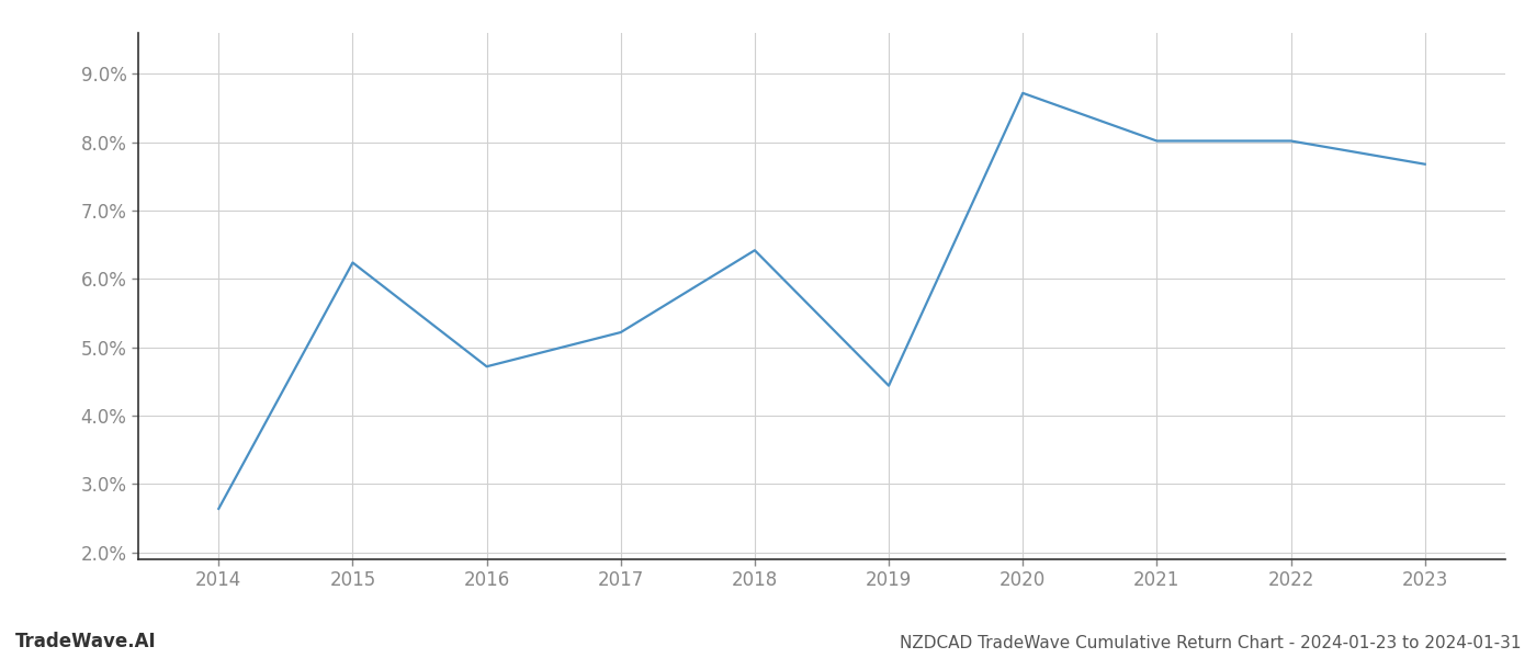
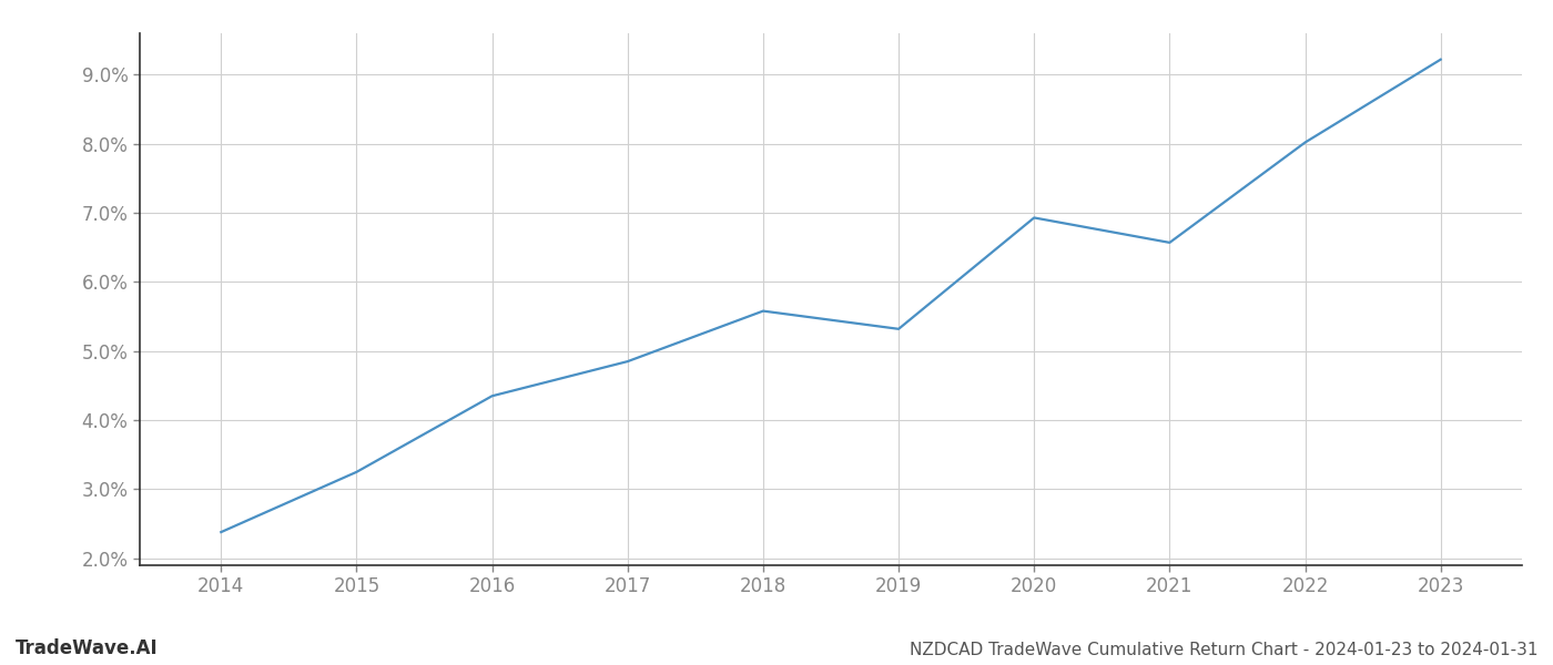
2014: 2.64% -> 2.38%
2015: 6.24% -> 3.25%
2016: 4.72% -> 4.35%
2017: 5.22% -> 4.85%
2018: 6.42% -> 5.58%
2019: 4.44% -> 5.32%
2020: 8.72% -> 6.93%
2021: 8.02% -> 6.57%
2023: 7.68% -> 9.22%
